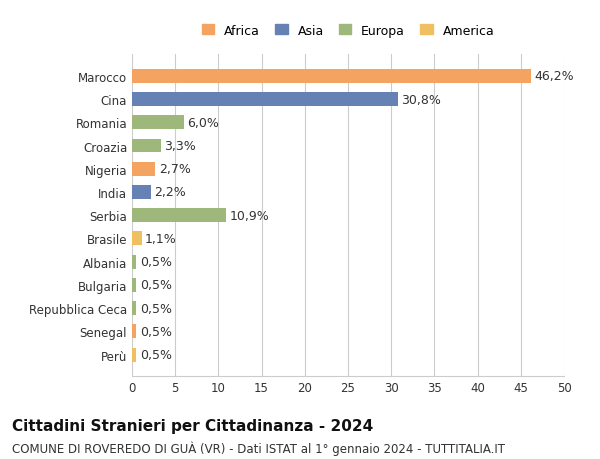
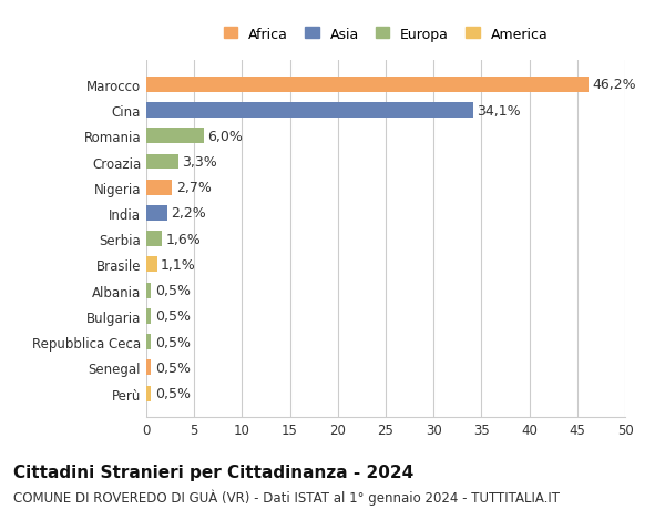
Cina: 30,8% -> 34,1%
Serbia: 10,9% -> 1,6%
